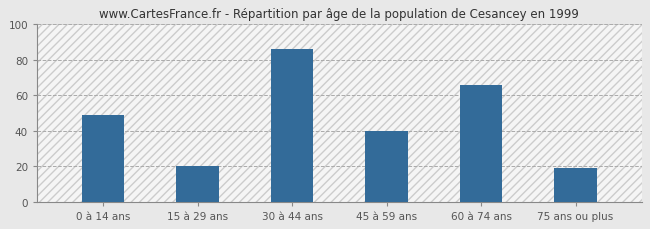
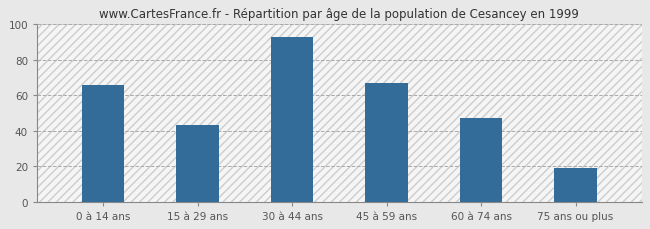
0 à 14 ans: 49 -> 66
15 à 29 ans: 20 -> 43
30 à 44 ans: 86 -> 93
45 à 59 ans: 40 -> 67
60 à 74 ans: 66 -> 47
